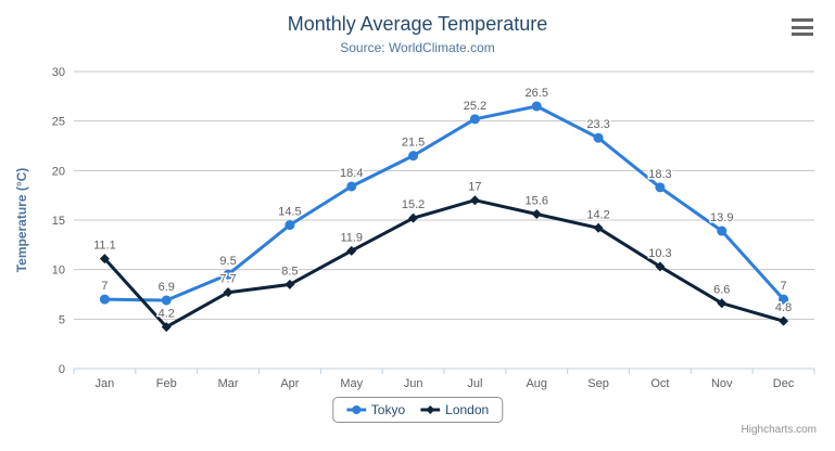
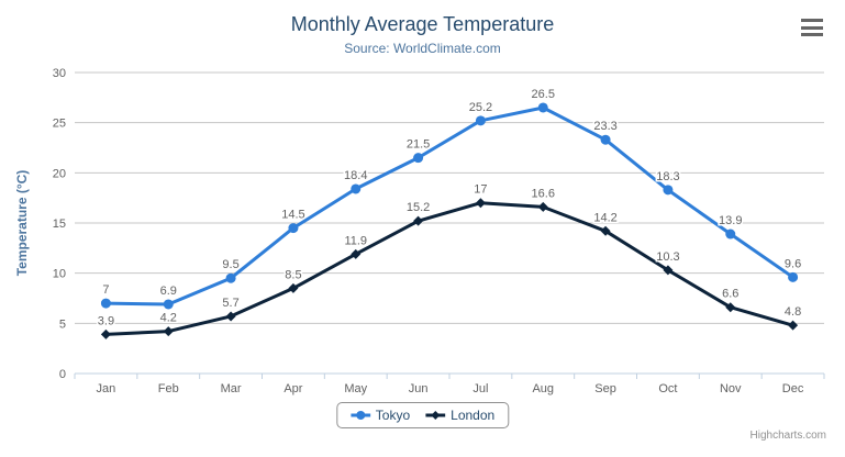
London/Jan: 11.1 -> 3.9
London/Mar: 7.7 -> 5.7
London/Aug: 15.6 -> 16.6
Tokyo/Dec: 7 -> 9.6
